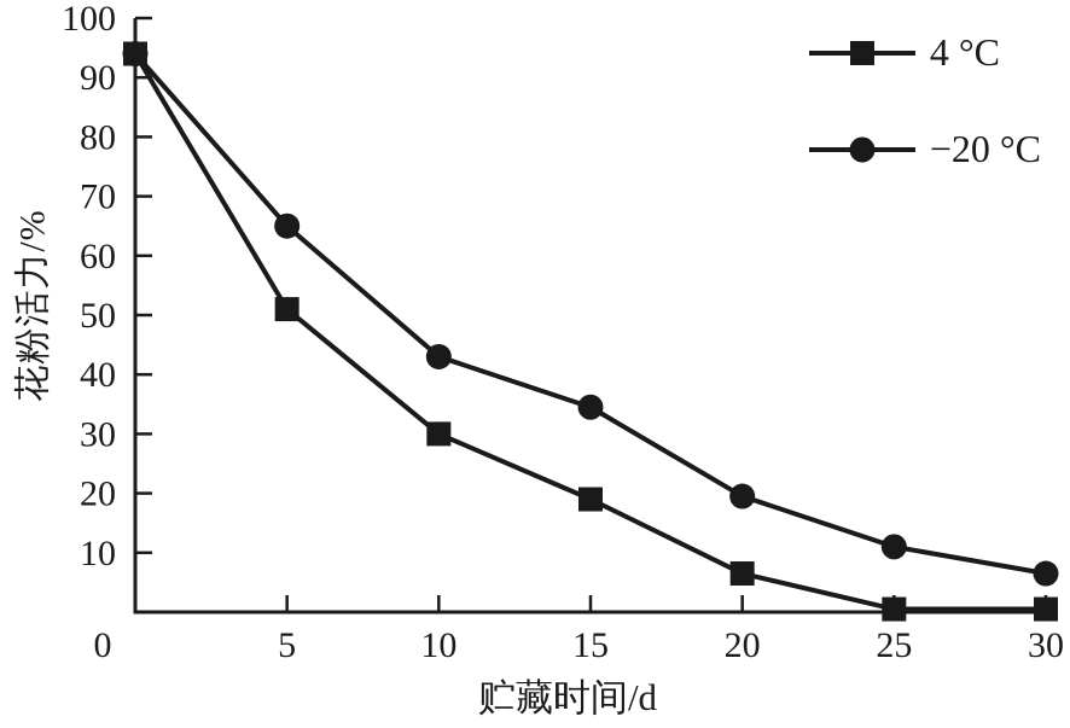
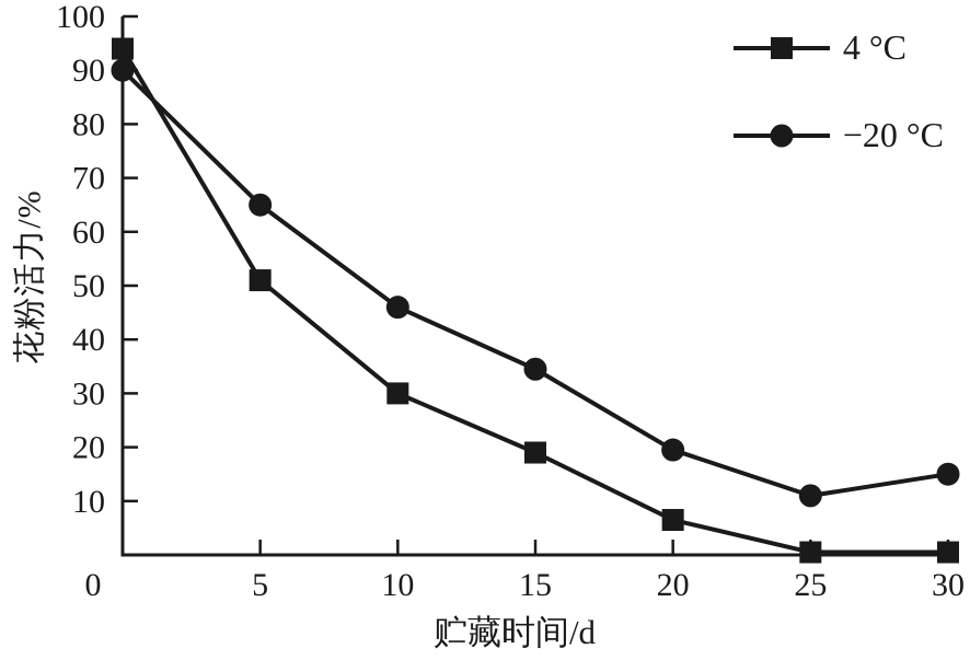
−20 °C/0: 94 -> 90
−20 °C/10: 43 -> 46
−20 °C/30: 6 -> 15
